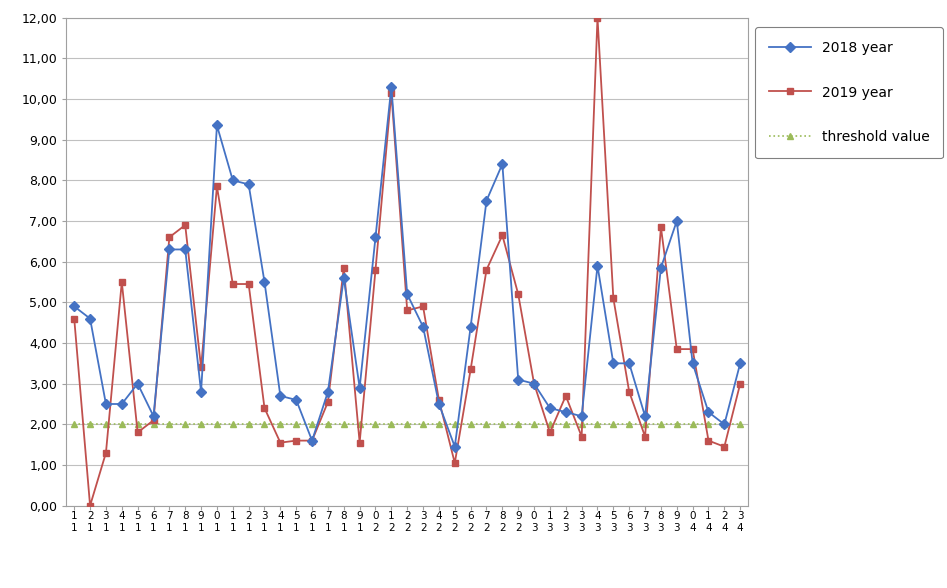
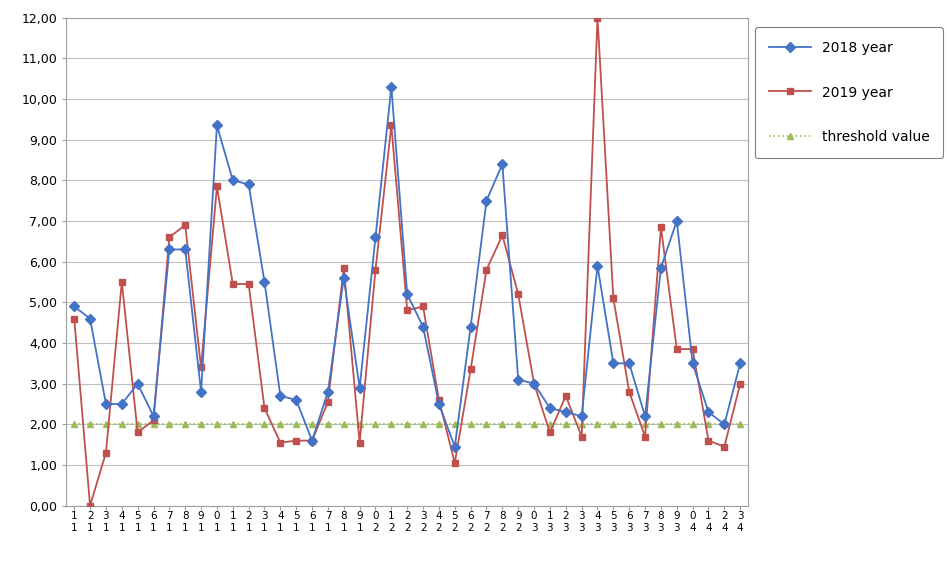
2019 year/1 2: 10,15 -> 9,35
